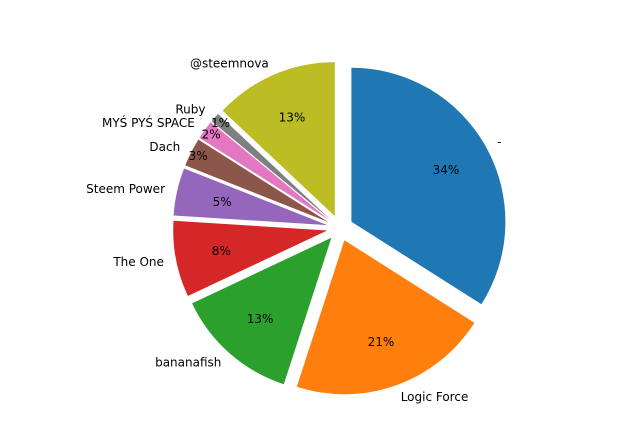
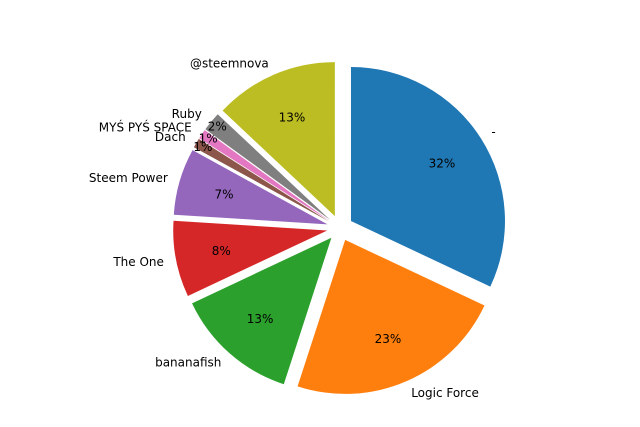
-: 34% -> 32%
Logic Force: 21% -> 23%
Steem Power: 5% -> 7%
Dach: 3% -> 1%
MYŚ PYŚ SPACE: 2% -> 1%
Ruby: 1% -> 2%
